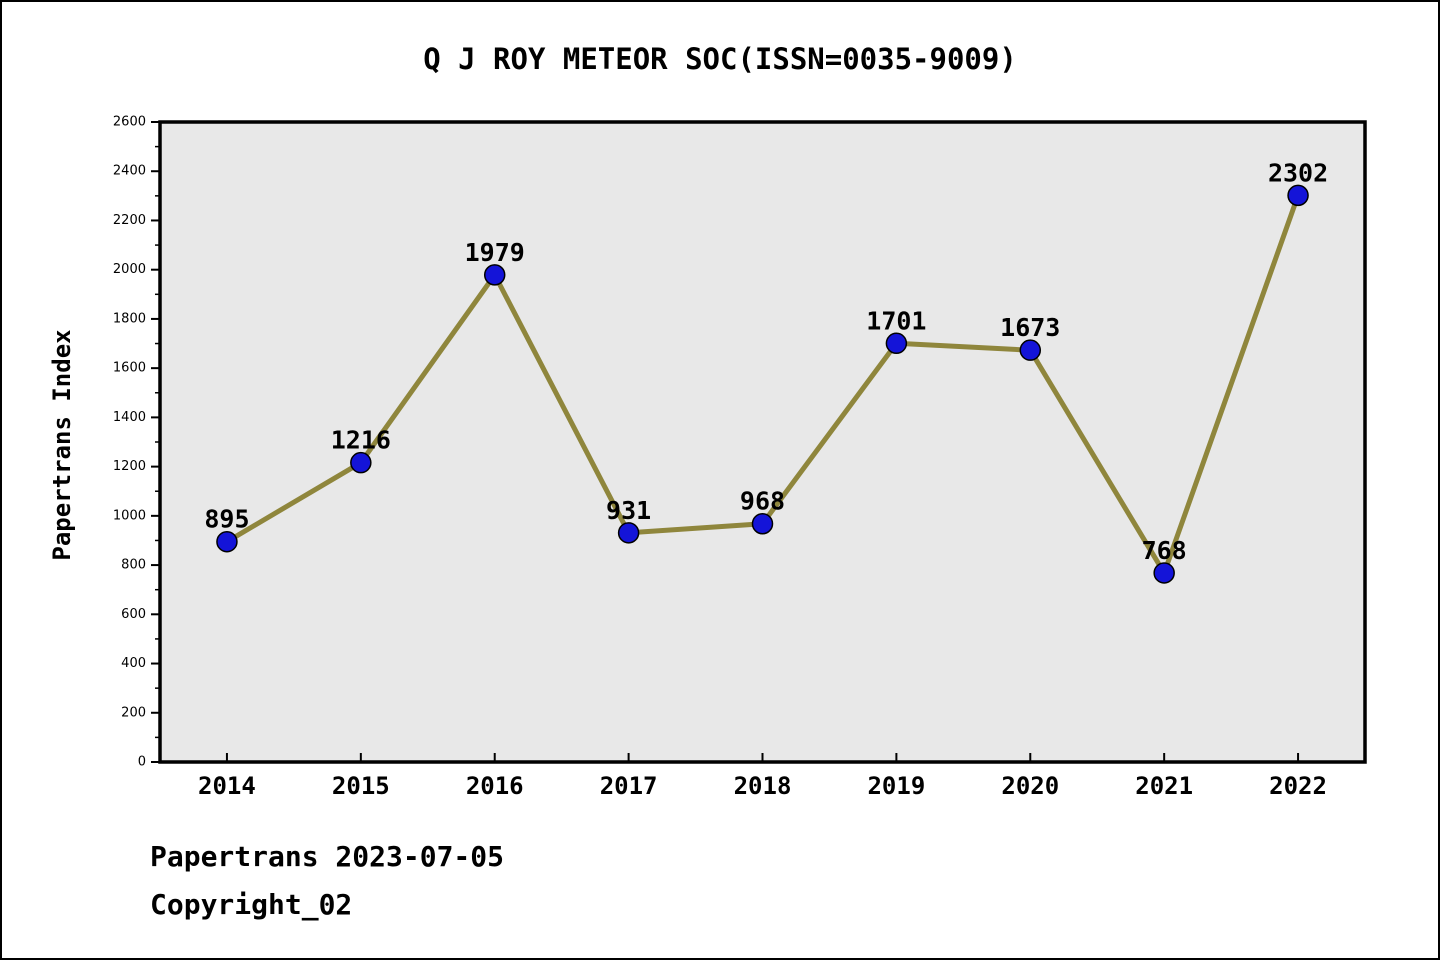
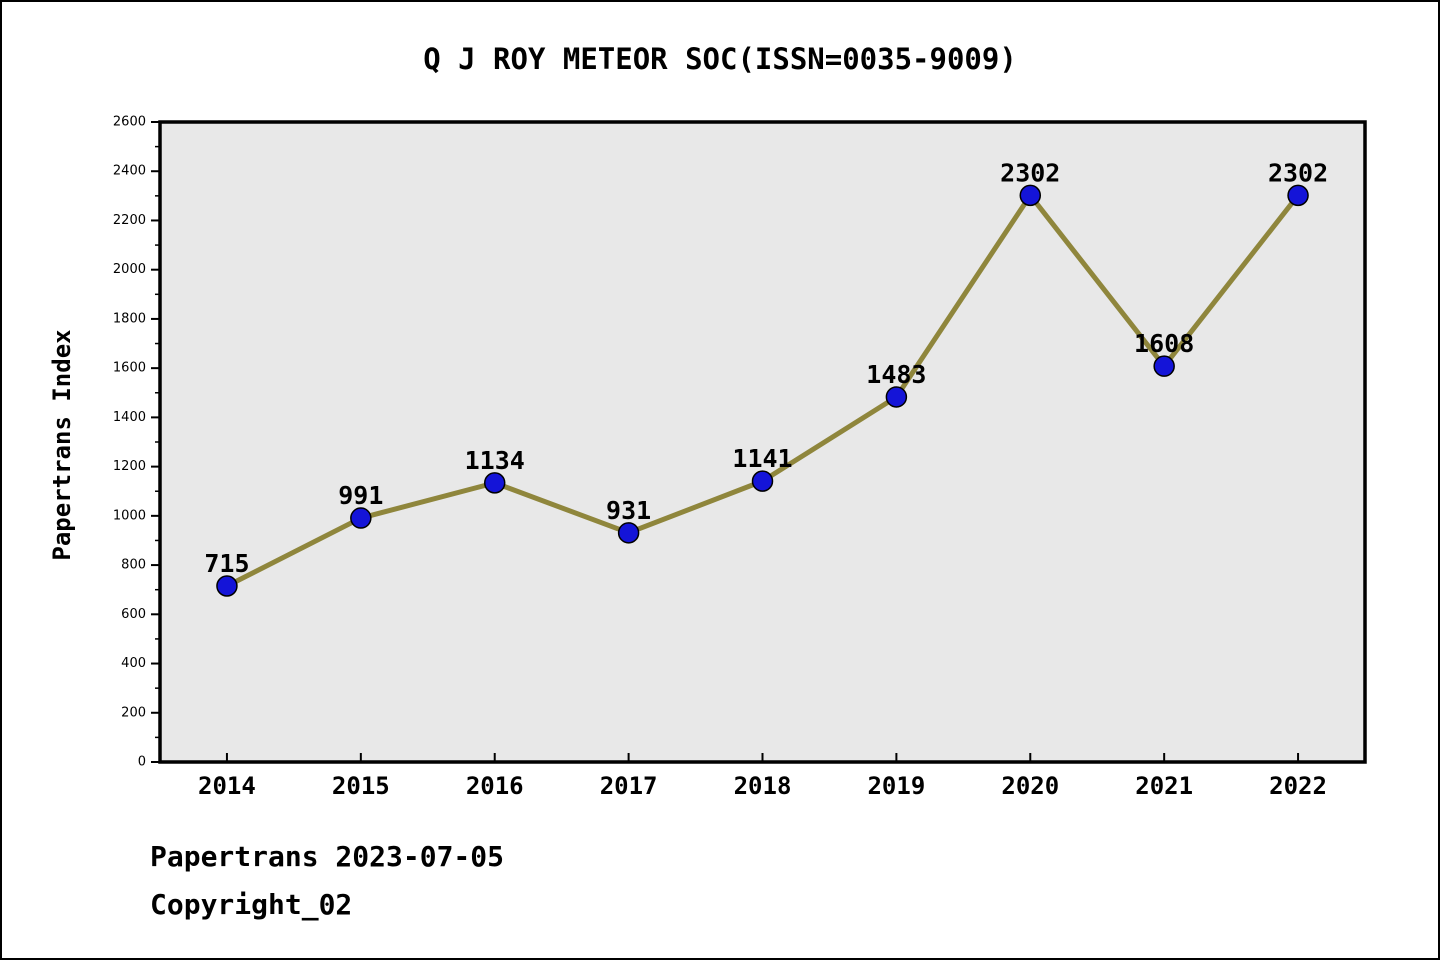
2014: 895 -> 715
2015: 1216 -> 991
2016: 1979 -> 1134
2018: 968 -> 1141
2019: 1701 -> 1483
2020: 1673 -> 2302
2021: 768 -> 1608
